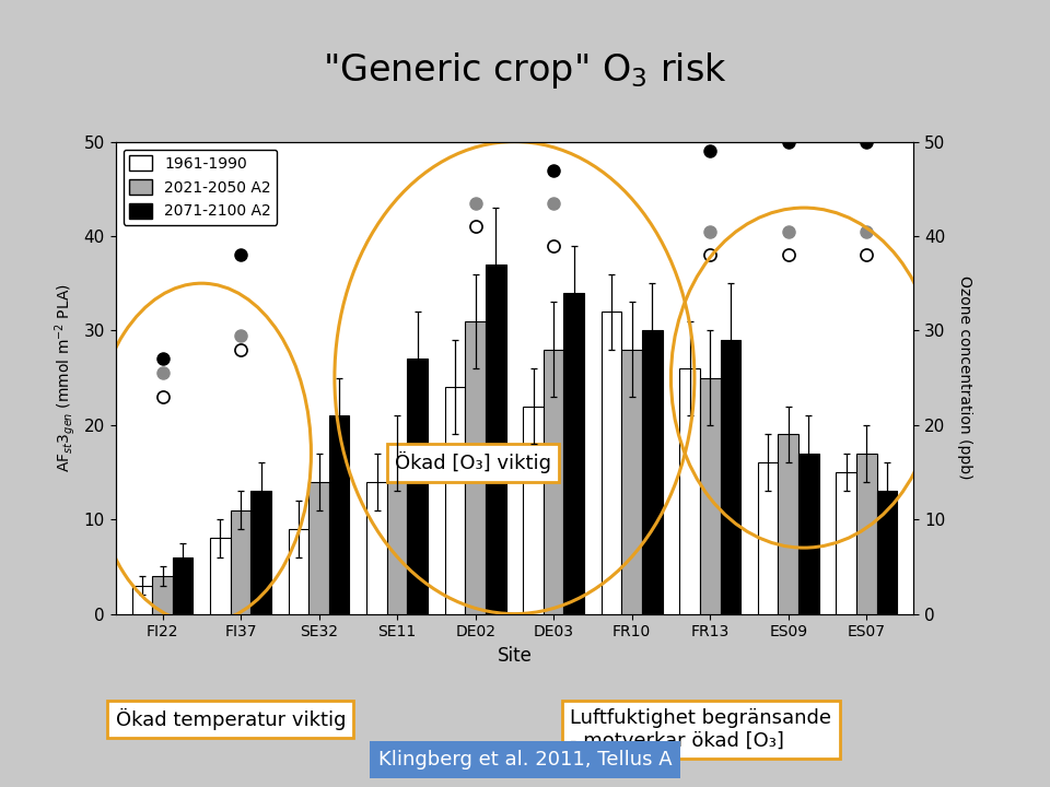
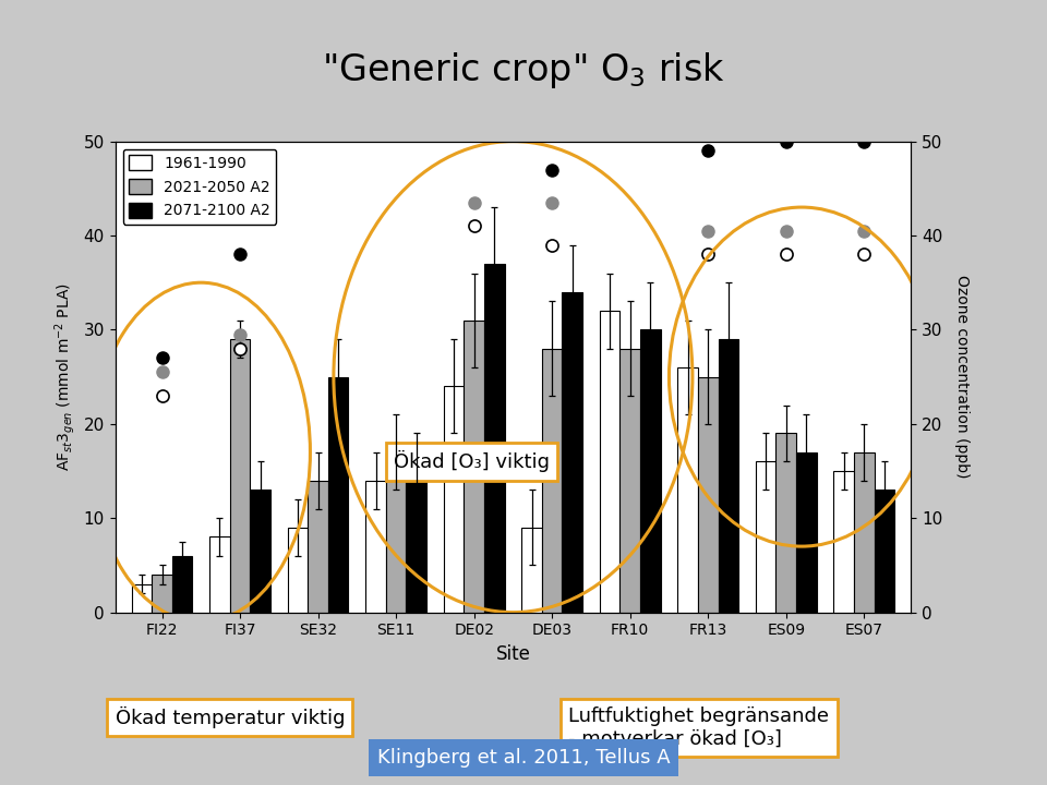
2021-2050 A2/FI37: 11 -> 29
2071-2100 A2/SE32: 21 -> 25
2071-2100 A2/SE11: 27 -> 14
1961-1990/DE03: 22 -> 9
